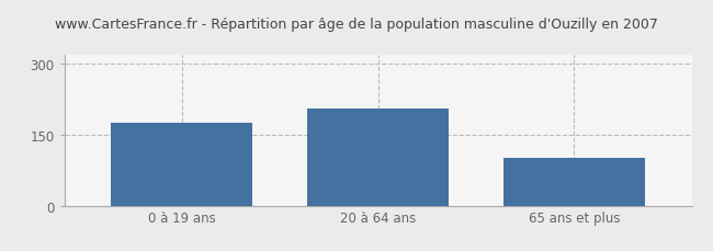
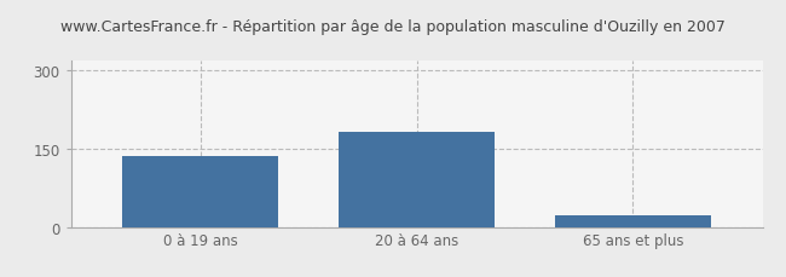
0 à 19 ans: 175 -> 135
20 à 64 ans: 205 -> 182
65 ans et plus: 100 -> 22
